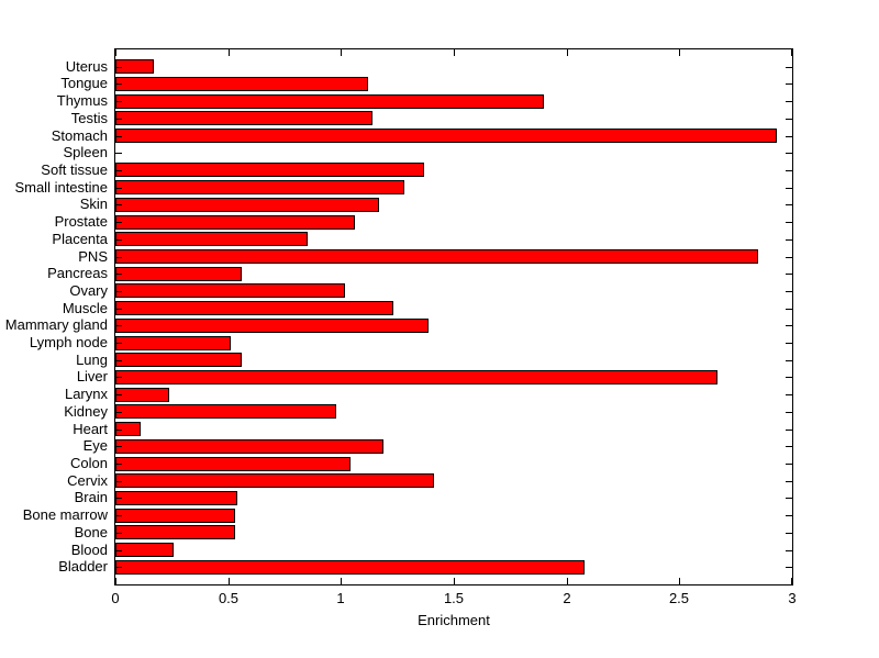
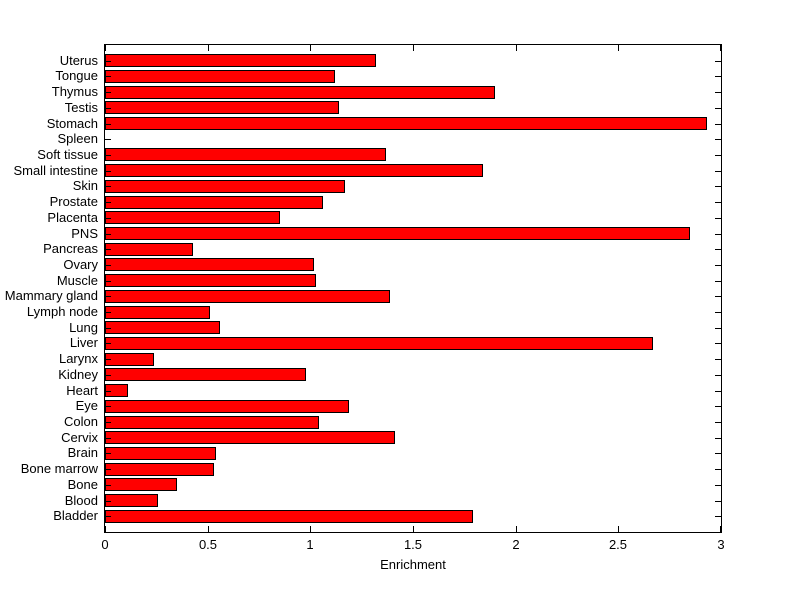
Uterus: 0.17 -> 1.32
Small intestine: 1.28 -> 1.84
Pancreas: 0.56 -> 0.43
Muscle: 1.23 -> 1.03
Bone: 0.53 -> 0.35
Bladder: 2.08 -> 1.79
